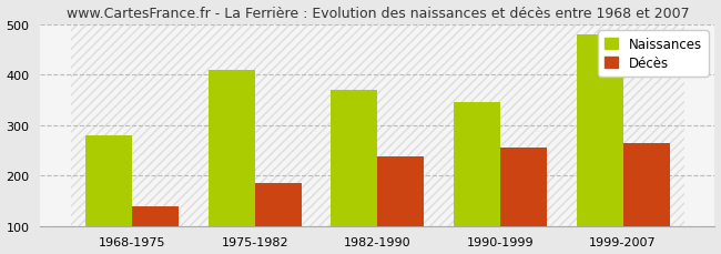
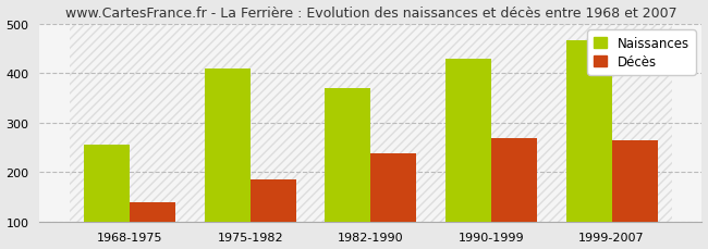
Naissances/1968-1975: 280 -> 255
Naissances/1990-1999: 345 -> 428
Décès/1990-1999: 255 -> 268
Naissances/1999-2007: 480 -> 465
